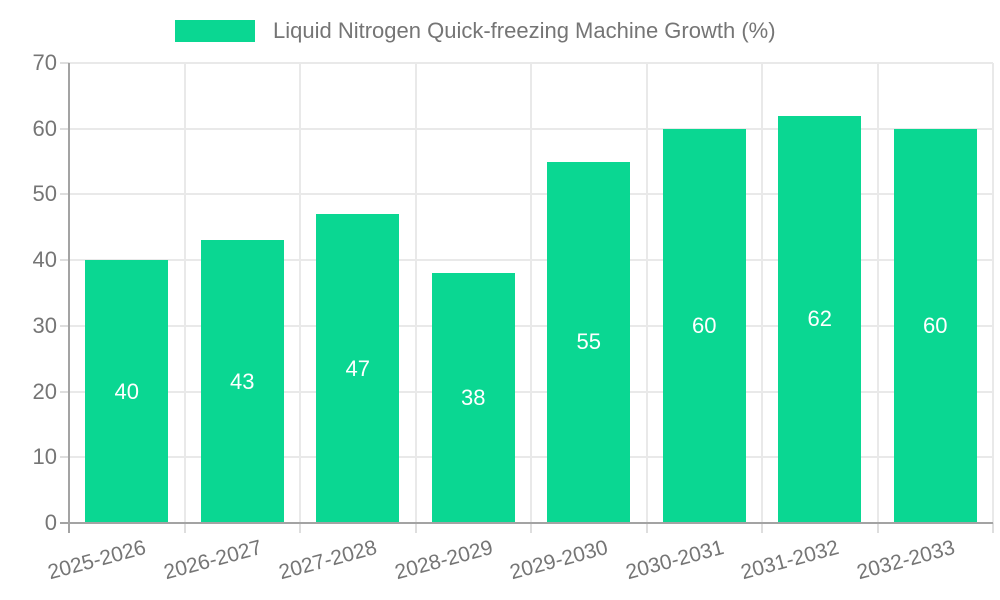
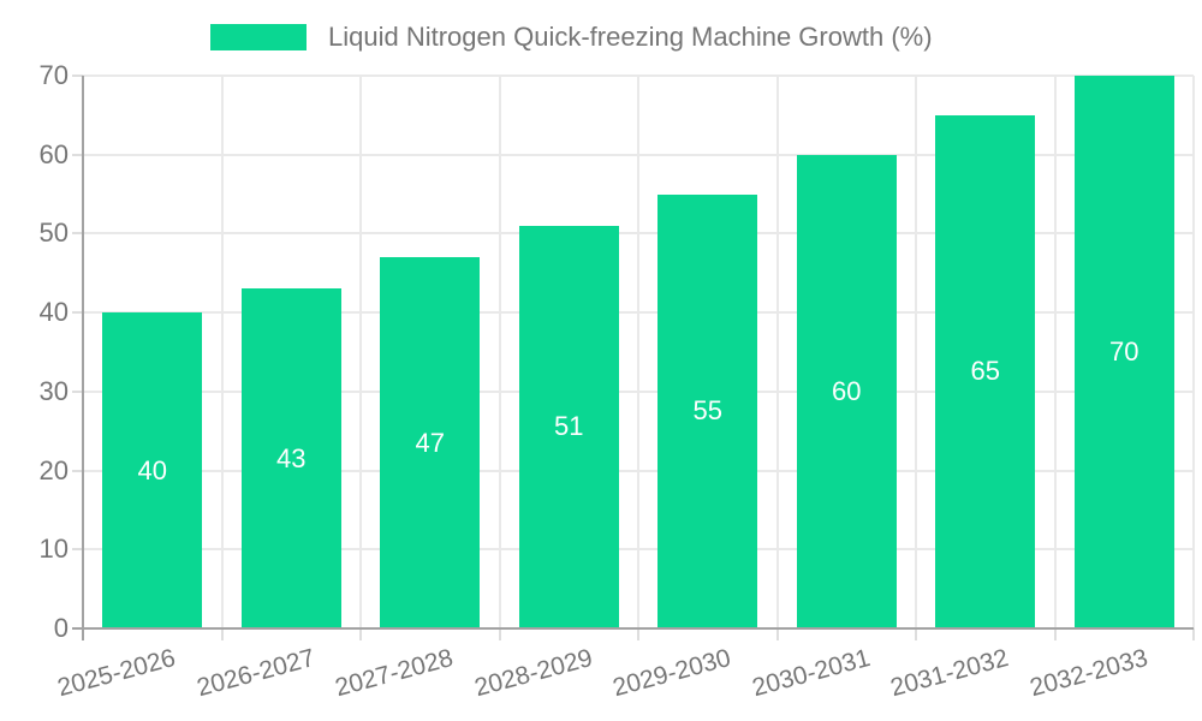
2028-2029: 38 -> 51
2031-2032: 62 -> 65
2032-2033: 60 -> 70
